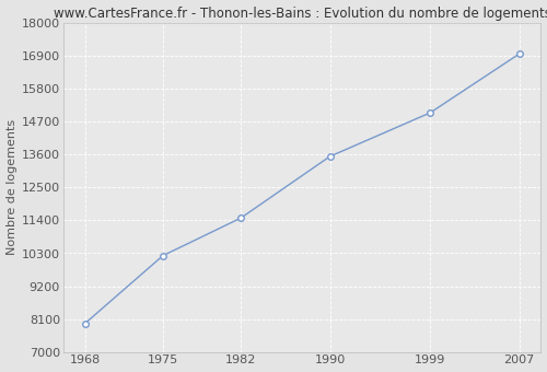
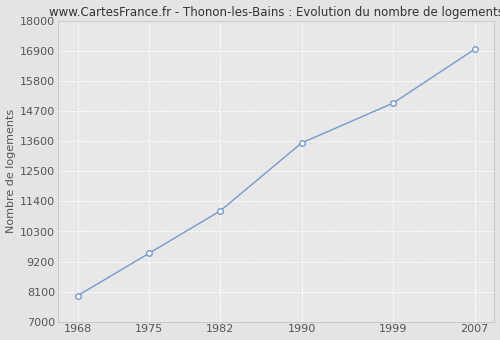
1975: 10220 -> 9500
1982: 11480 -> 11050
